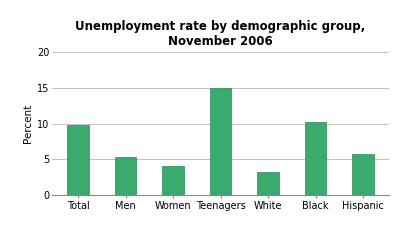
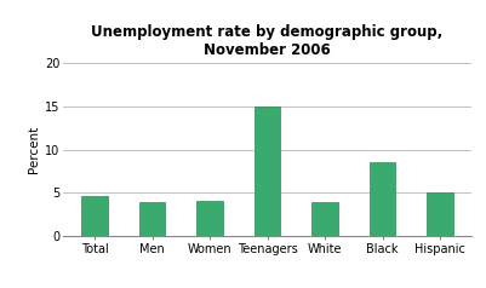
Total: 9.8 -> 4.7
Men: 5.4 -> 4.0
White: 3.2 -> 4.0
Black: 10.2 -> 8.5
Hispanic: 5.8 -> 5.0
